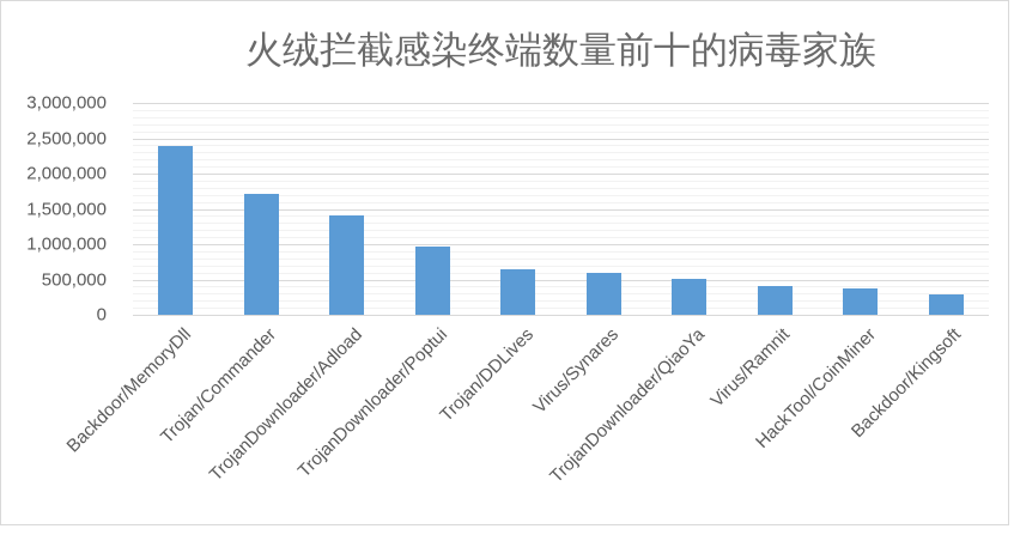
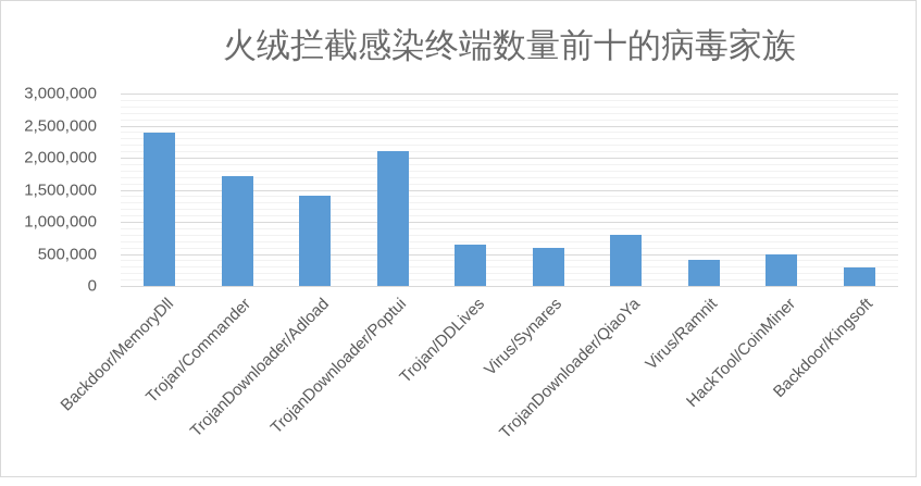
TrojanDownloader/Poptui: 1000000 -> 2100000
TrojanDownloader/QiaoYa: 500000 -> 800000
HackTool/CoinMiner: 400000 -> 500000
